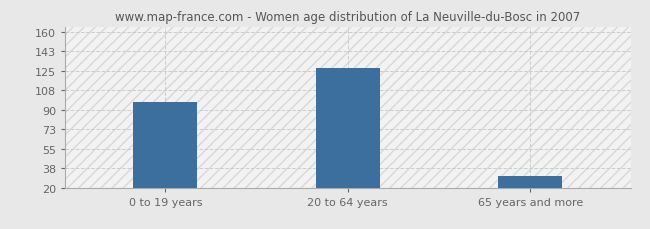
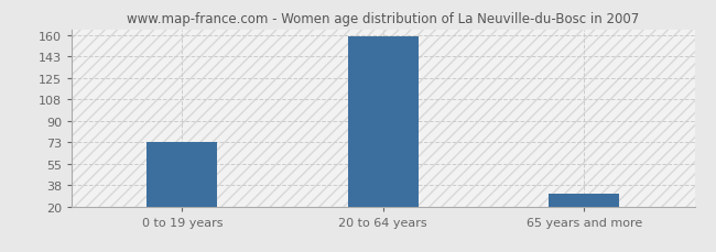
0 to 19 years: 97 -> 73
20 to 64 years: 128 -> 159
